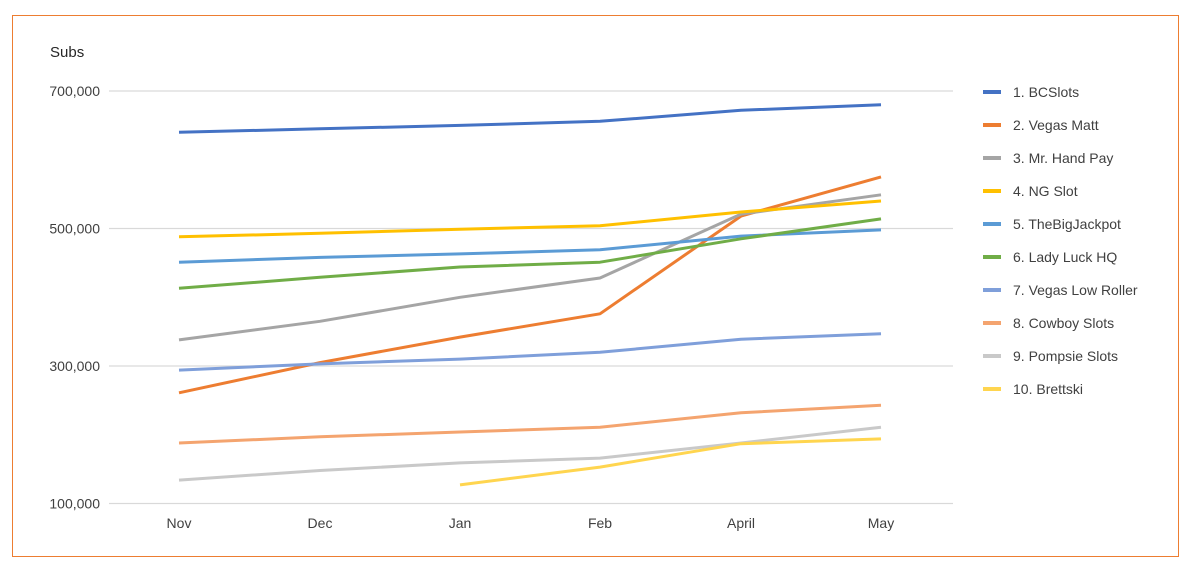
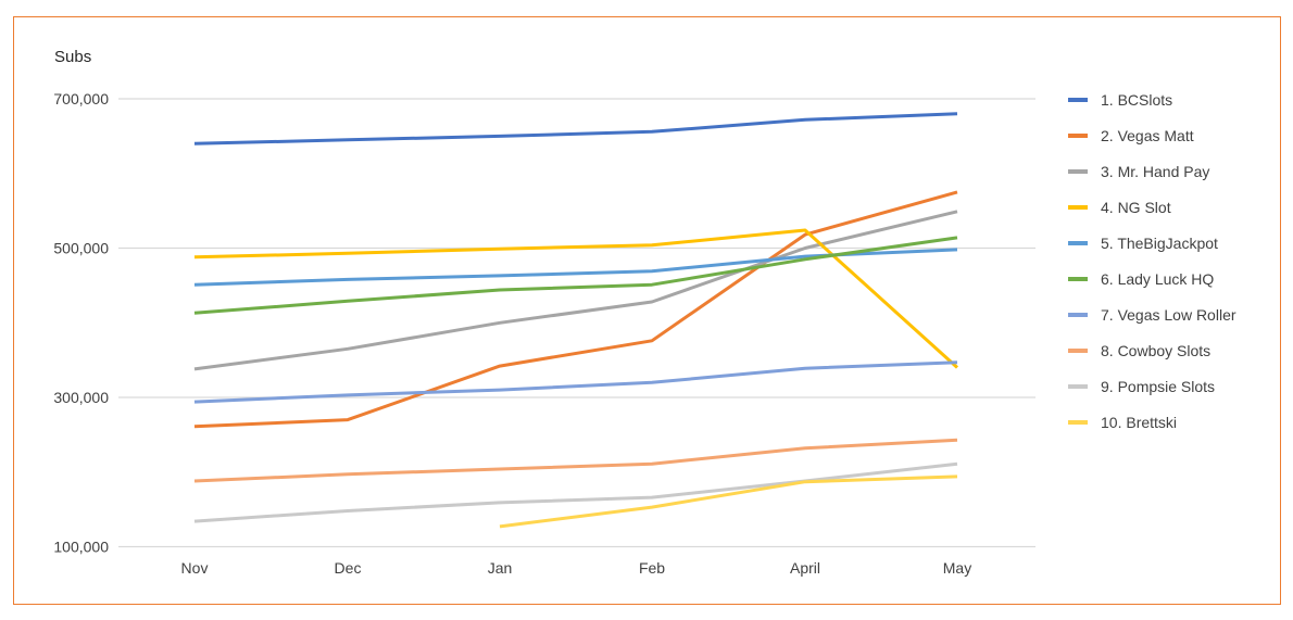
2. Vegas Matt/Dec: 300000 -> 270000
3. Mr. Hand Pay/April: 520000 -> 500000
4. NG Slot/May: 540000 -> 340000
